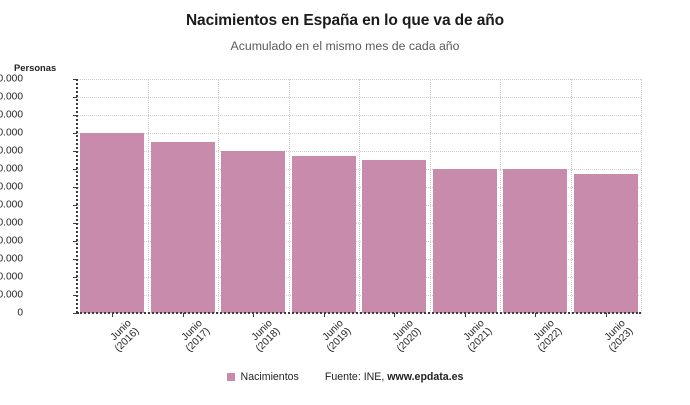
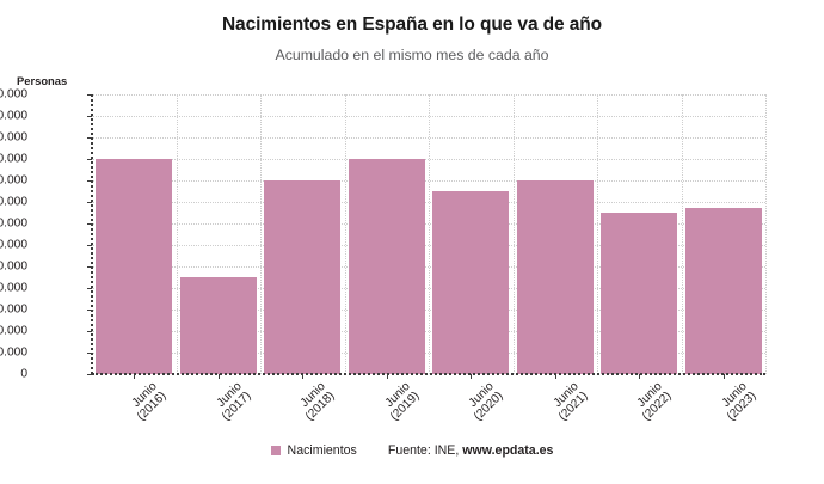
Junio (2017): 190000 -> 90000
Junio (2019): 180000 -> 200000
Junio (2021): 160000 -> 180000
Junio (2022): 160000 -> 150000
